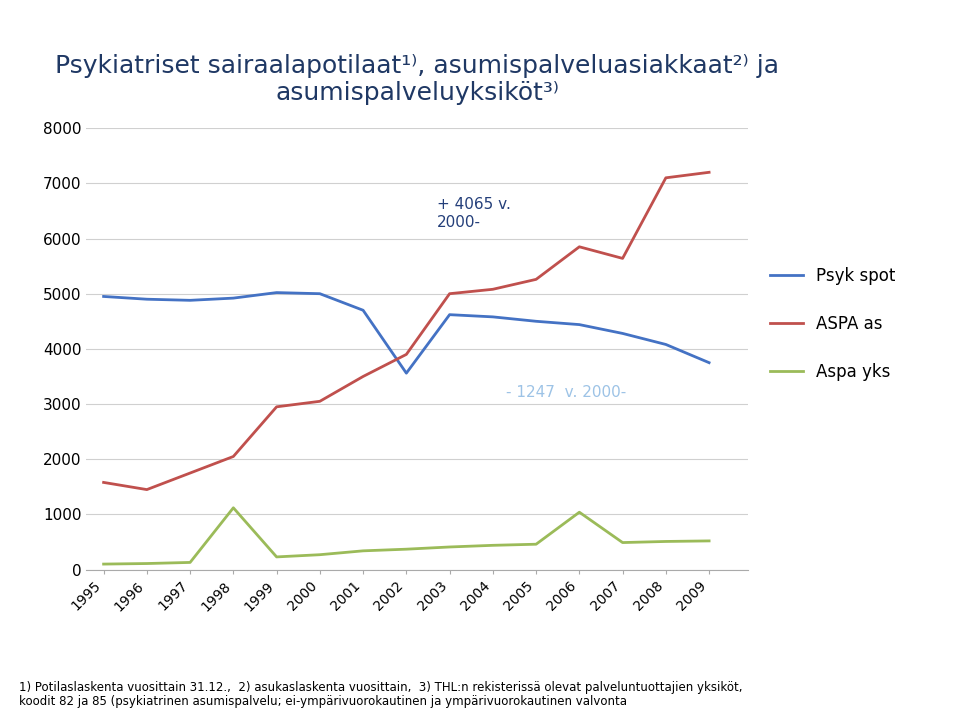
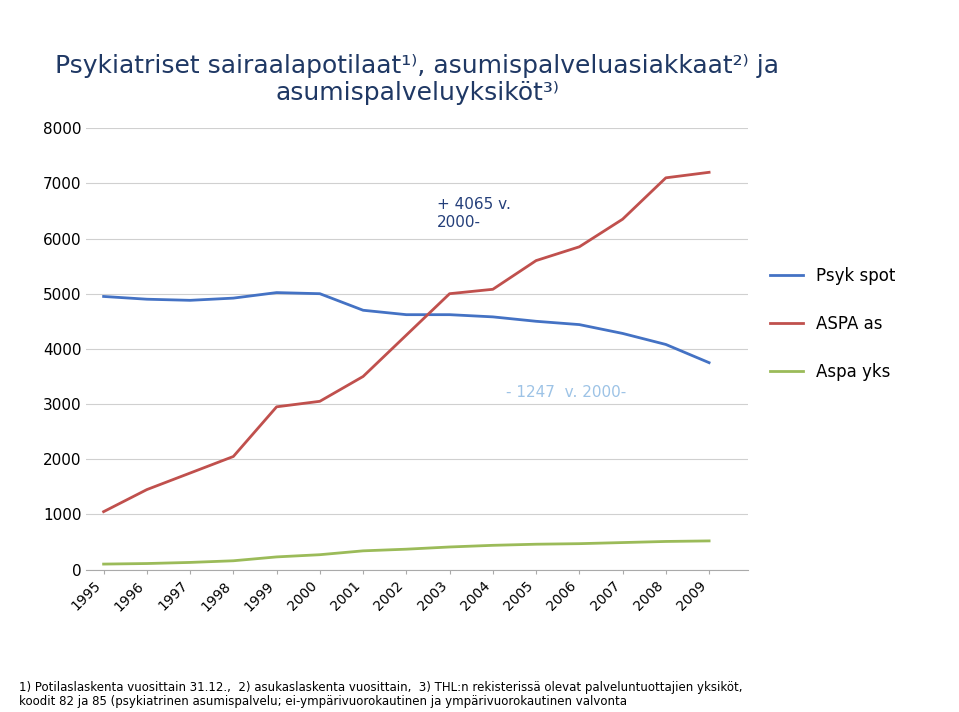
ASPA as/1995: 1580 -> 1050
Aspa yks/1998: 1120 -> 160
Psyk spot/2002: 3560 -> 4620
ASPA as/2002: 3900 -> 4250
ASPA as/2005: 5260 -> 5600
Aspa yks/2006: 1040 -> 470
ASPA as/2007: 5640 -> 6350
